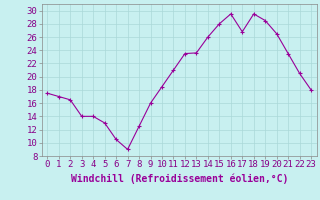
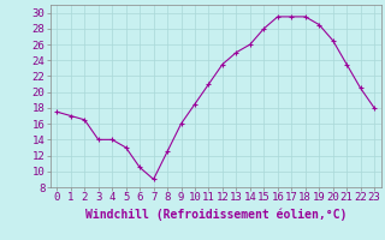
13: 23.6 -> 25.0
17: 26.8 -> 29.5
